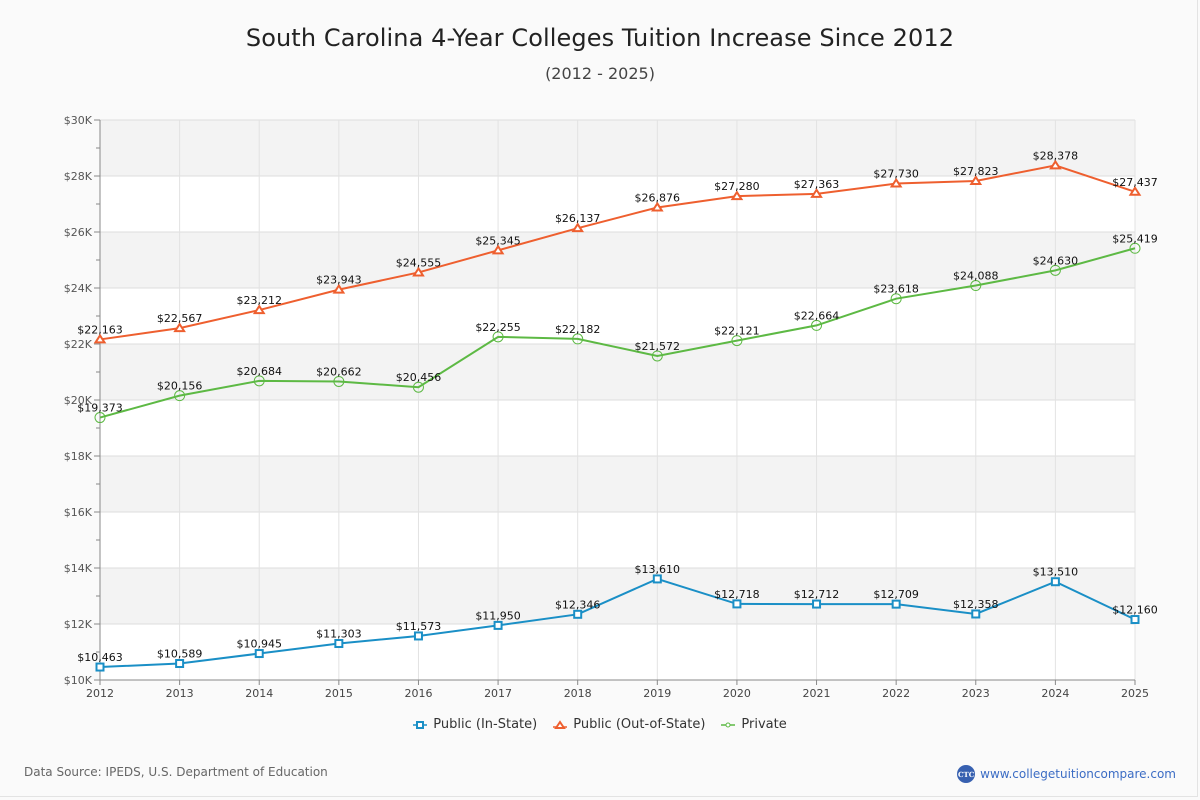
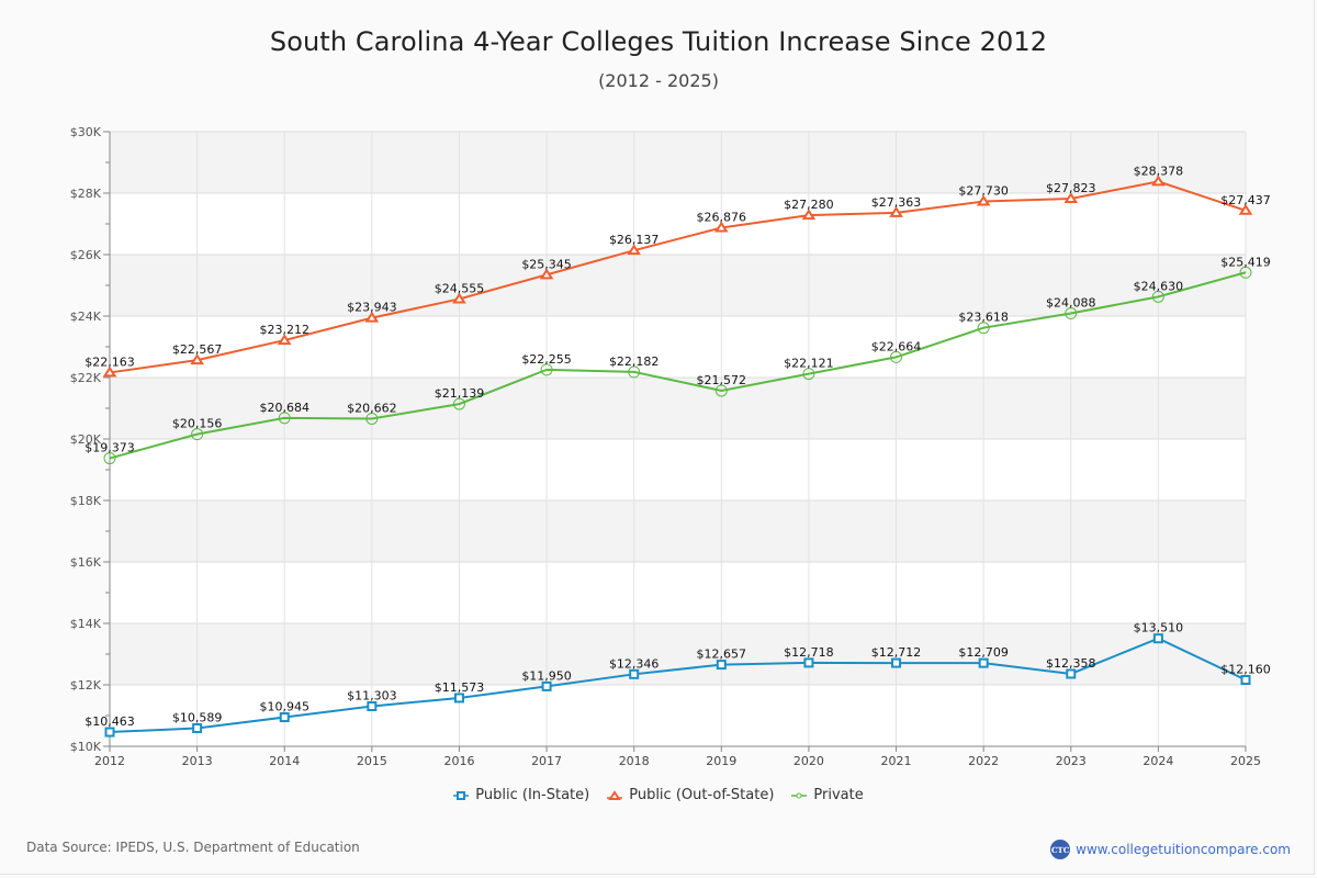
Private/2016: $20,456 -> $21,139
Public (In-State)/2019: $13,610 -> $12,657
